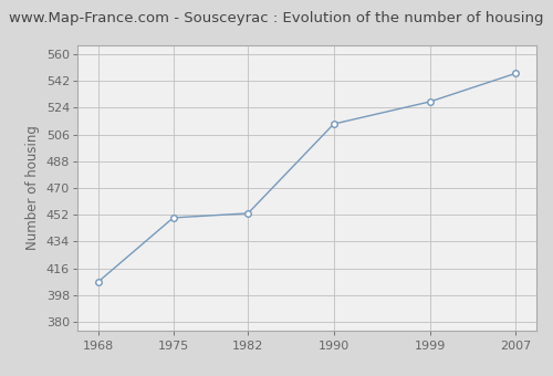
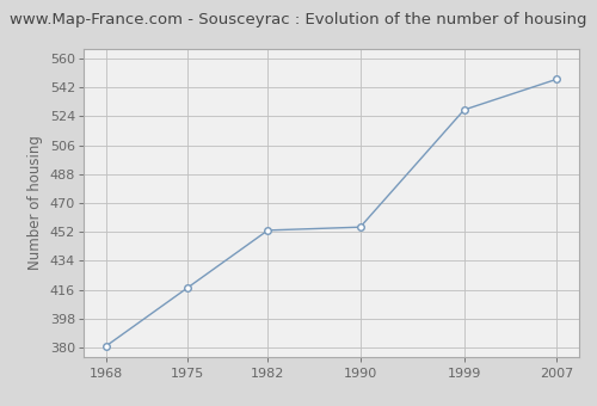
1968: 407 -> 381
1975: 450 -> 417
1990: 513 -> 455
